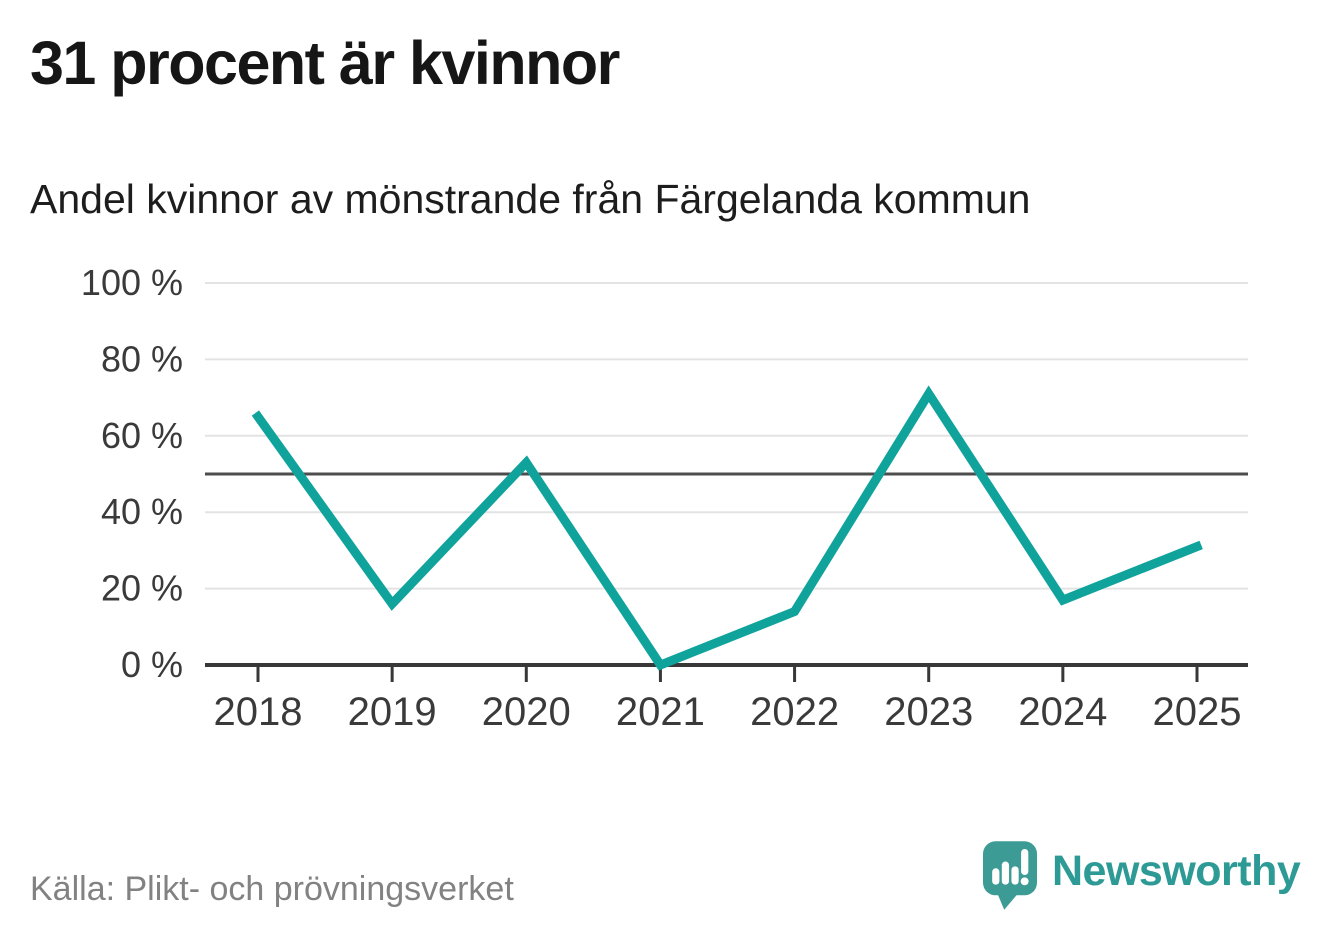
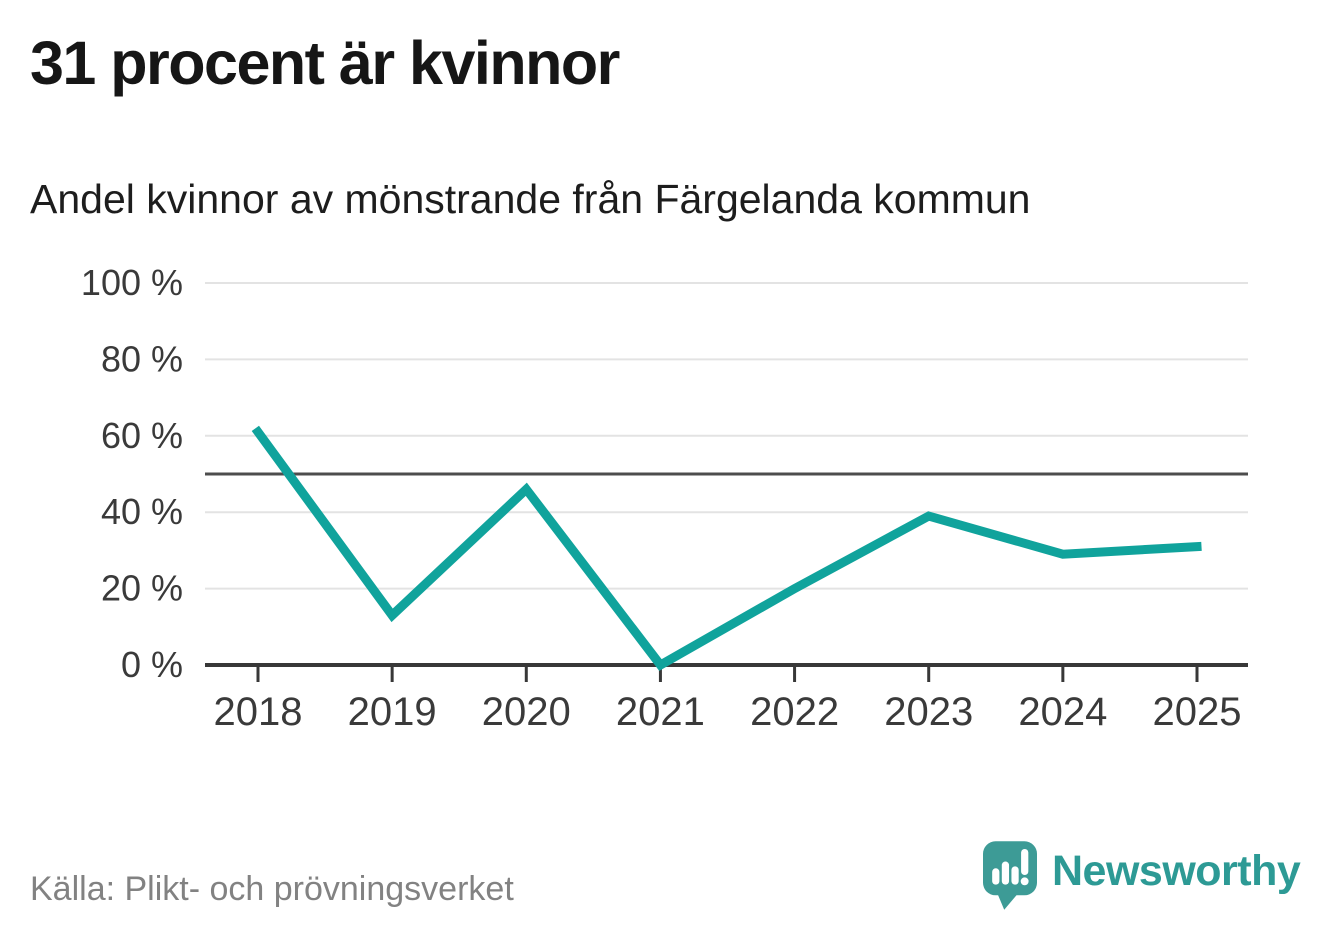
2018: 65% -> 61%
2019: 16% -> 13%
2020: 53% -> 46%
2022: 14% -> 20%
2023: 71% -> 39%
2024: 17% -> 29%
